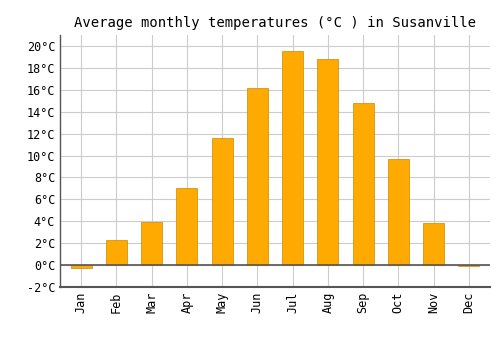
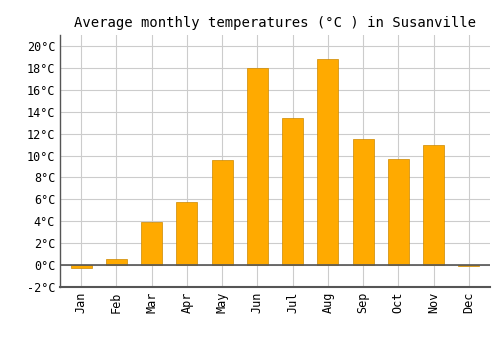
Feb: 2.3°C -> 0.6°C
Apr: 7.0°C -> 5.8°C
May: 11.6°C -> 9.6°C
Jun: 16.2°C -> 18.0°C
Jul: 19.5°C -> 13.4°C
Sep: 14.8°C -> 11.5°C
Nov: 3.8°C -> 11.0°C
